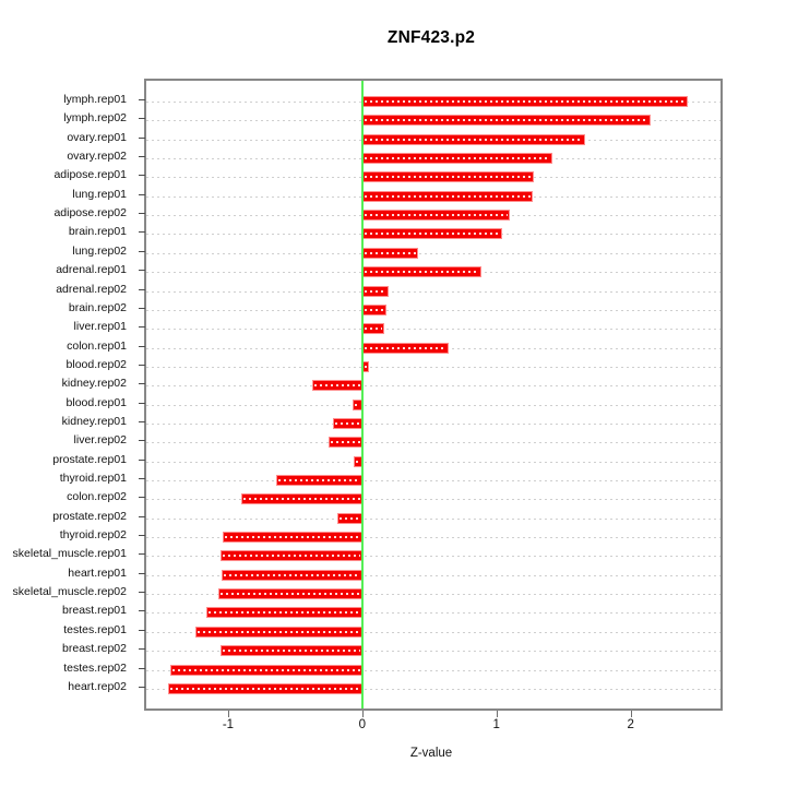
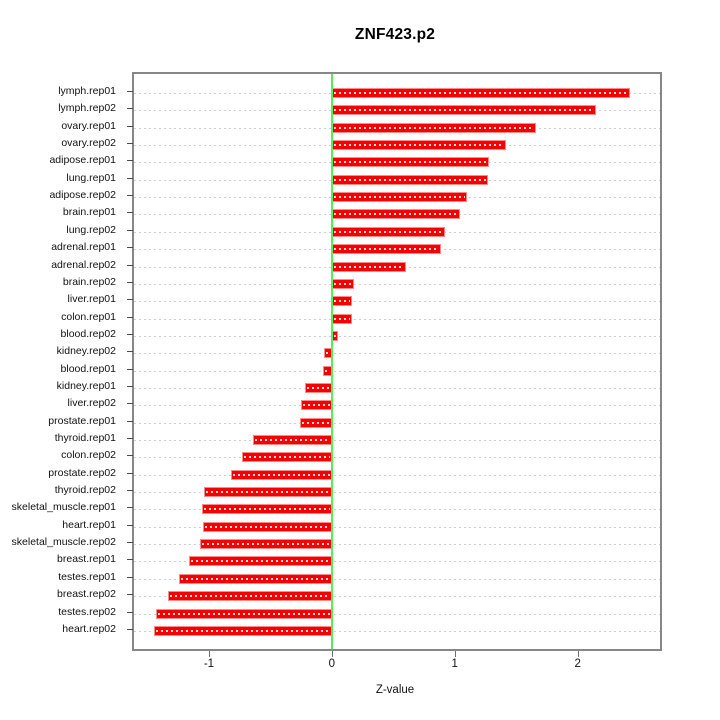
lung.rep02: 0.42 -> 0.92
adrenal.rep02: 0.20 -> 0.60
colon.rep01: 0.64 -> 0.16
kidney.rep02: -0.37 -> -0.06
prostate.rep01: -0.06 -> -0.26
colon.rep02: -0.90 -> -0.73
prostate.rep02: -0.19 -> -0.82
breast.rep02: -1.06 -> -1.33
